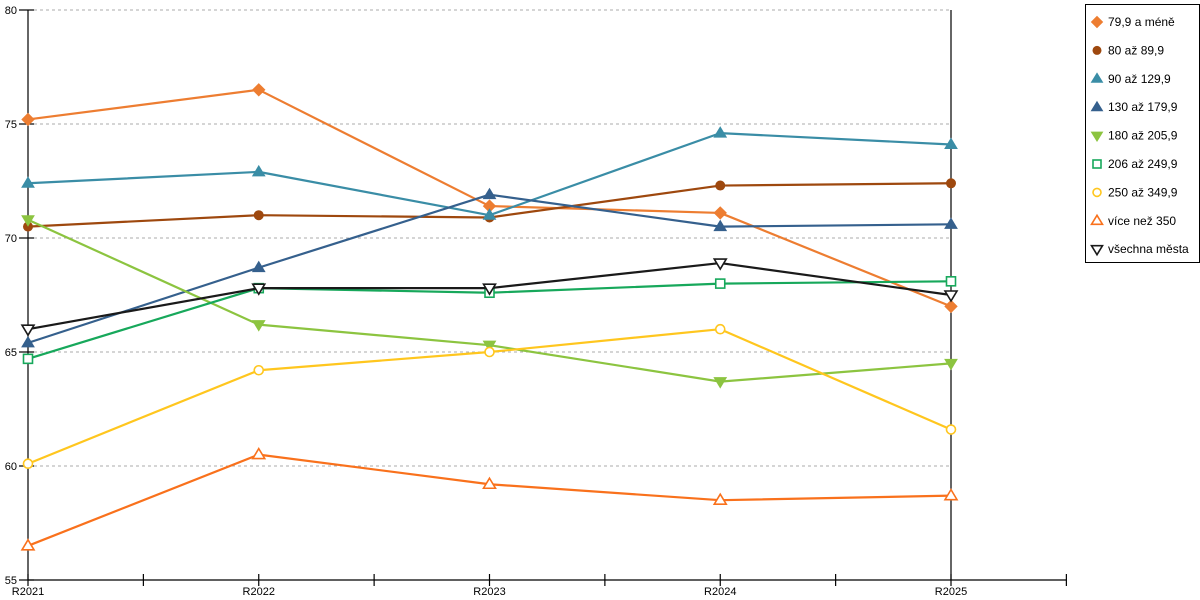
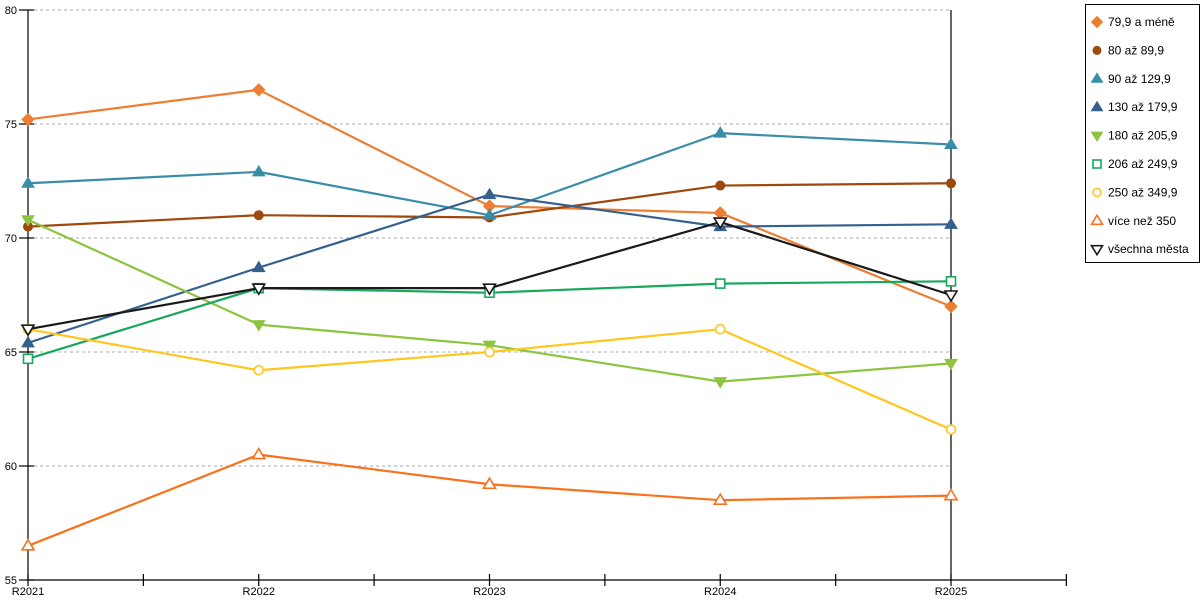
250 až 349,9/R2021: 60.1 -> 66.0
všechna města/R2024: 68.9 -> 70.7
